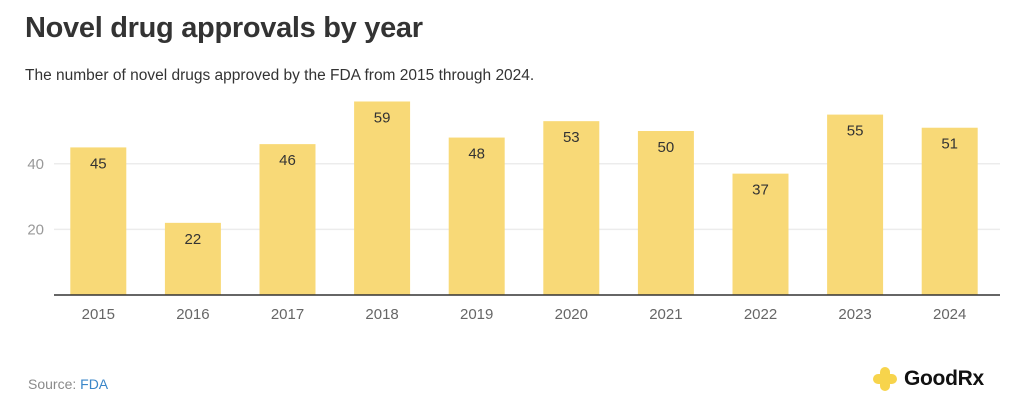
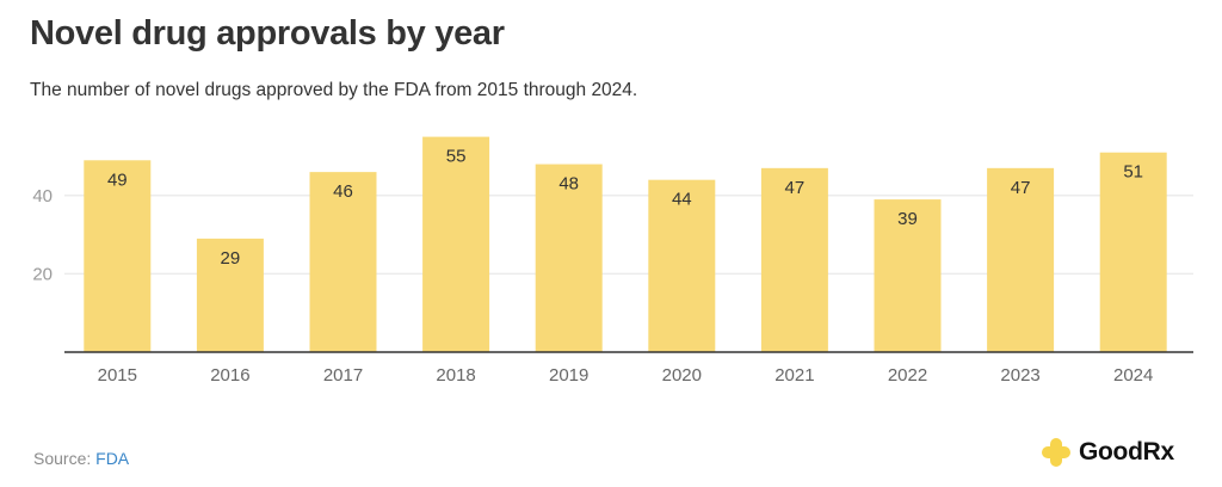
2015: 45 -> 49
2016: 22 -> 29
2018: 59 -> 55
2020: 53 -> 44
2021: 50 -> 47
2022: 37 -> 39
2023: 55 -> 47
